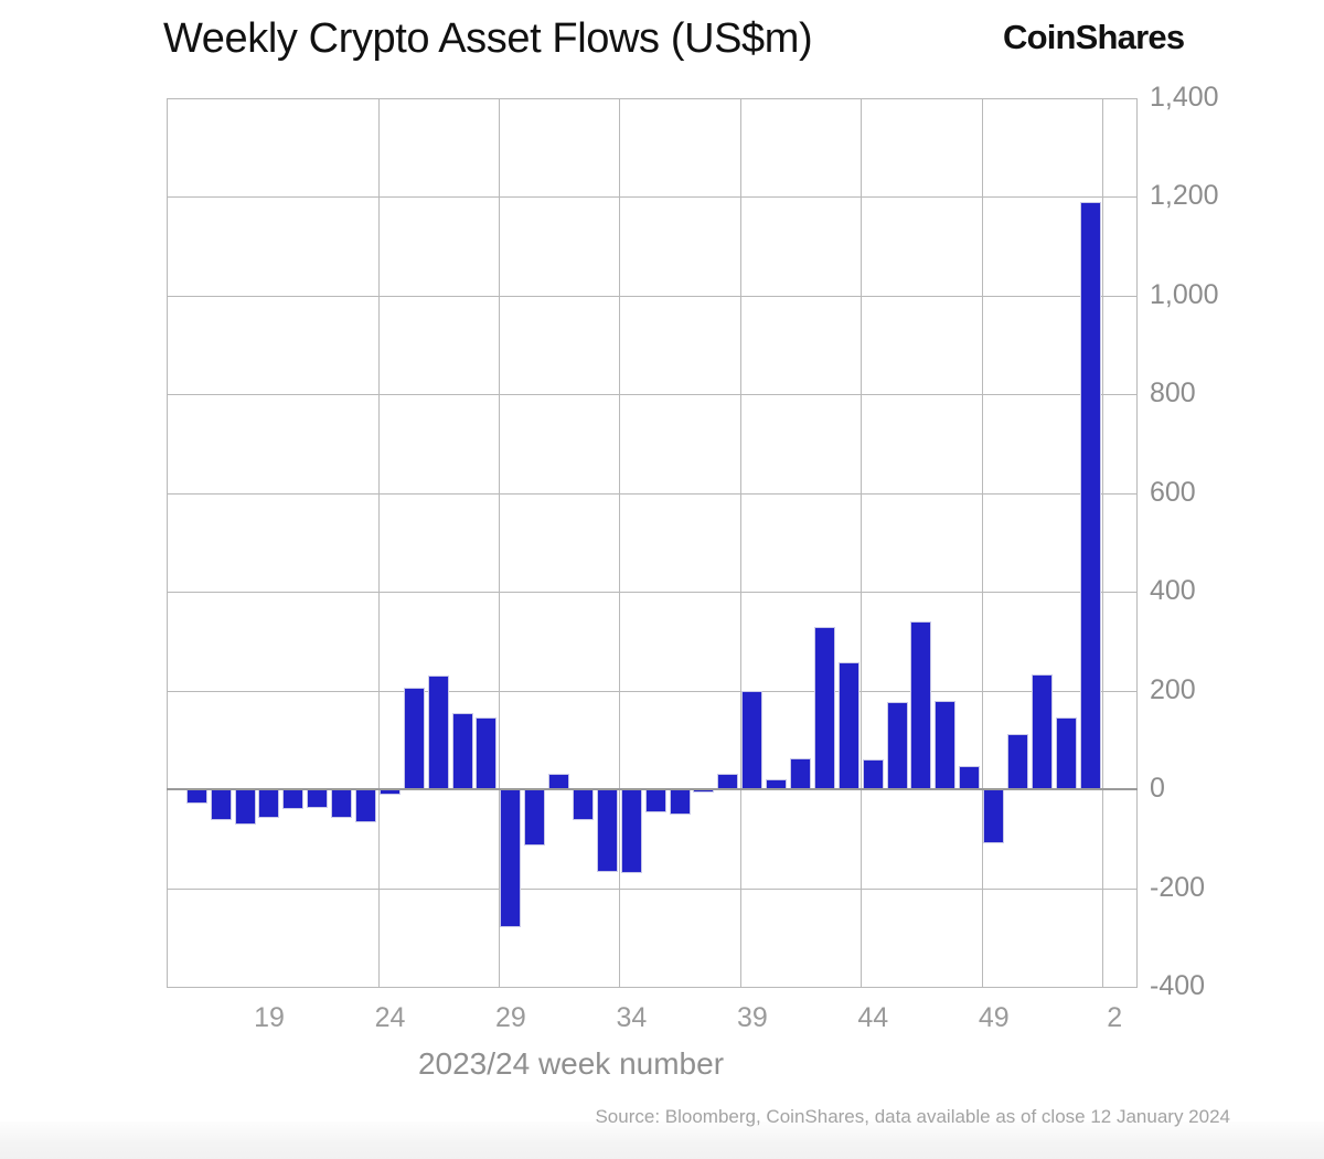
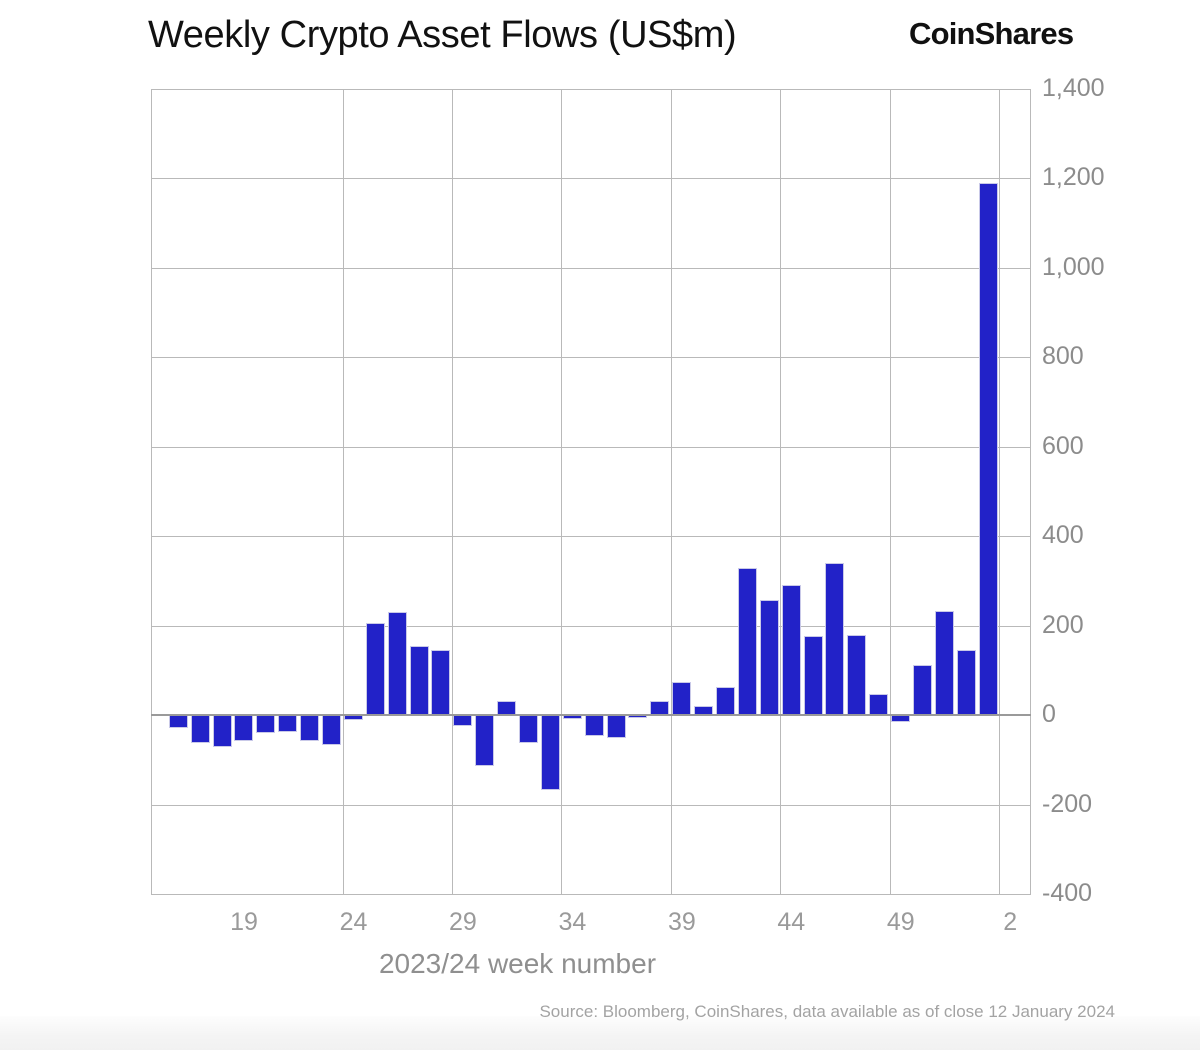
29: -280 -> -20
34: -170 -> -10
39: 200 -> 80
44: 60 -> 290
49: -110 -> -20
